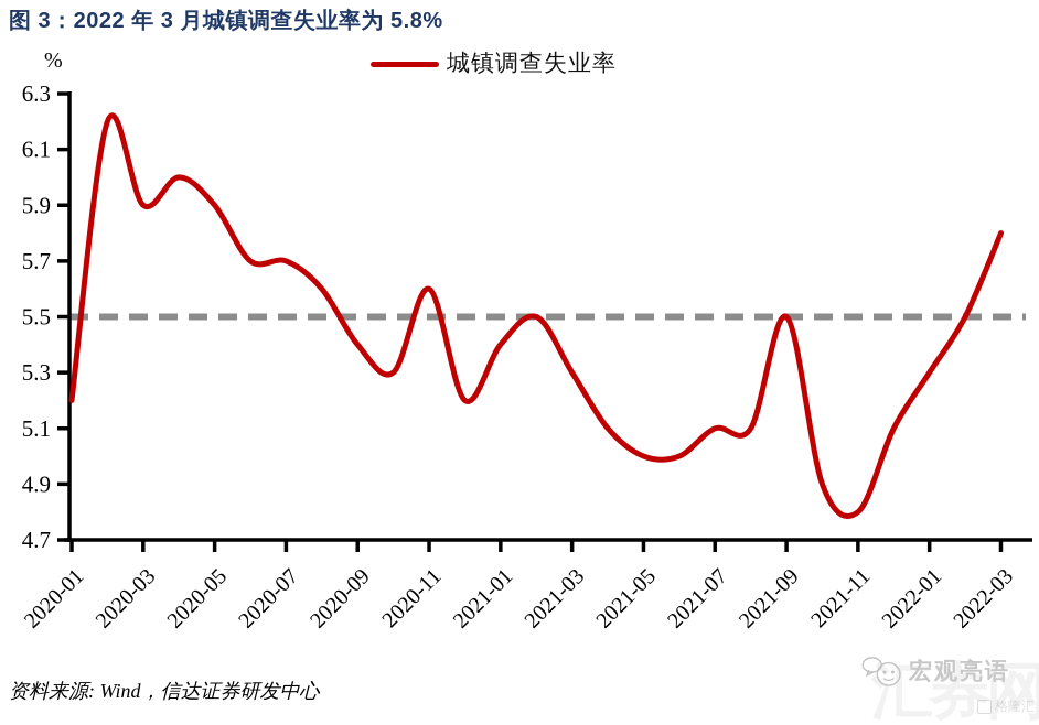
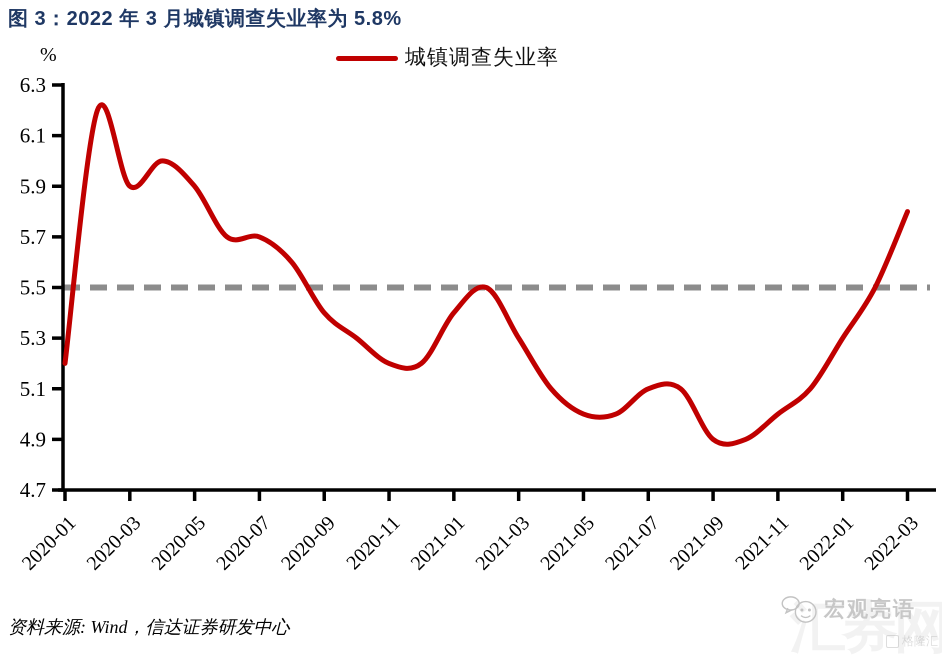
2020-11: 5.6 -> 5.2
2021-09: 5.5 -> 4.9
2021-11: 4.8 -> 5.0
